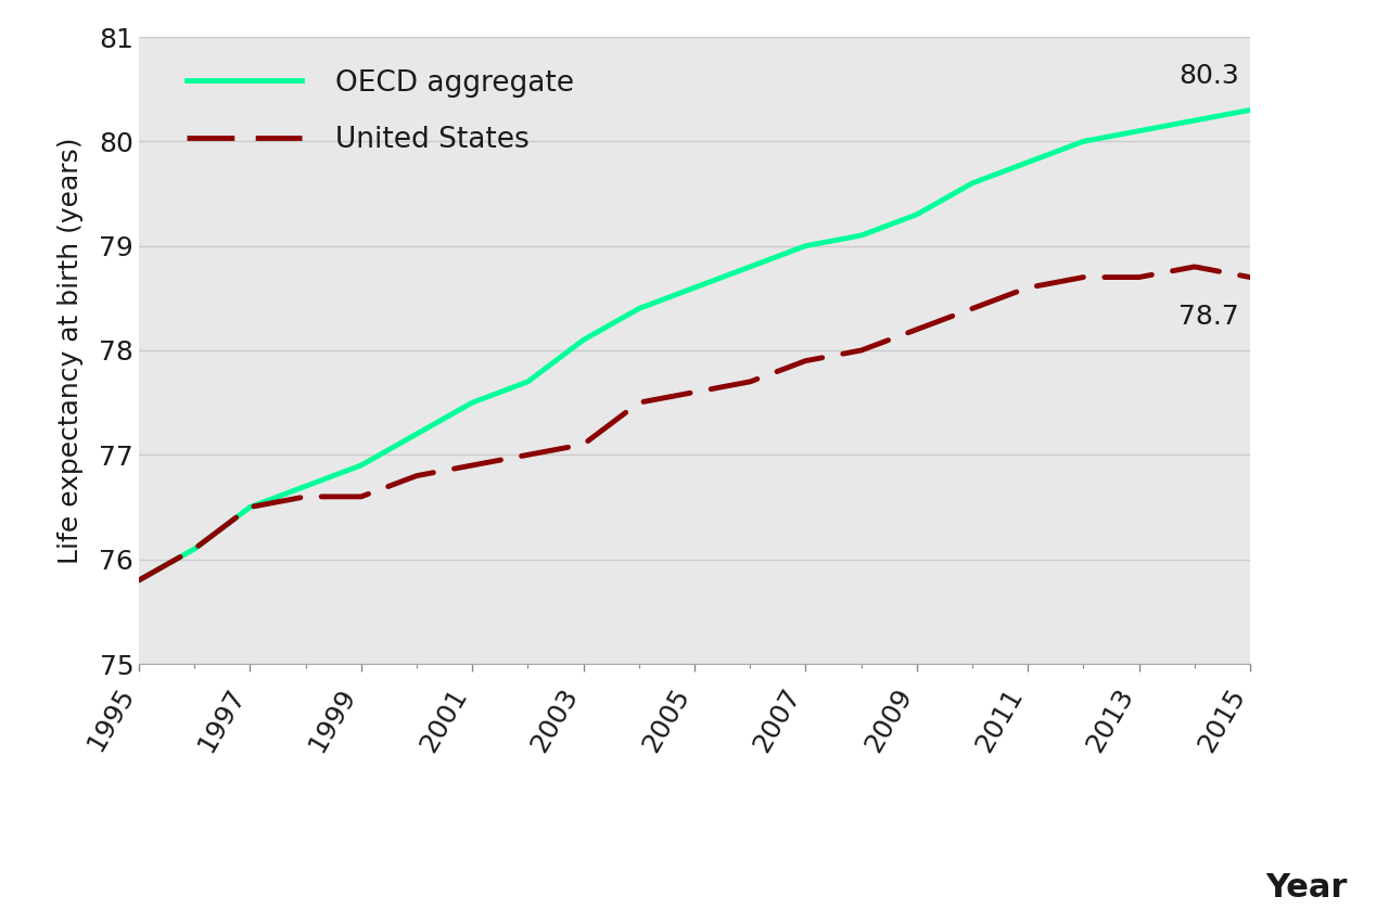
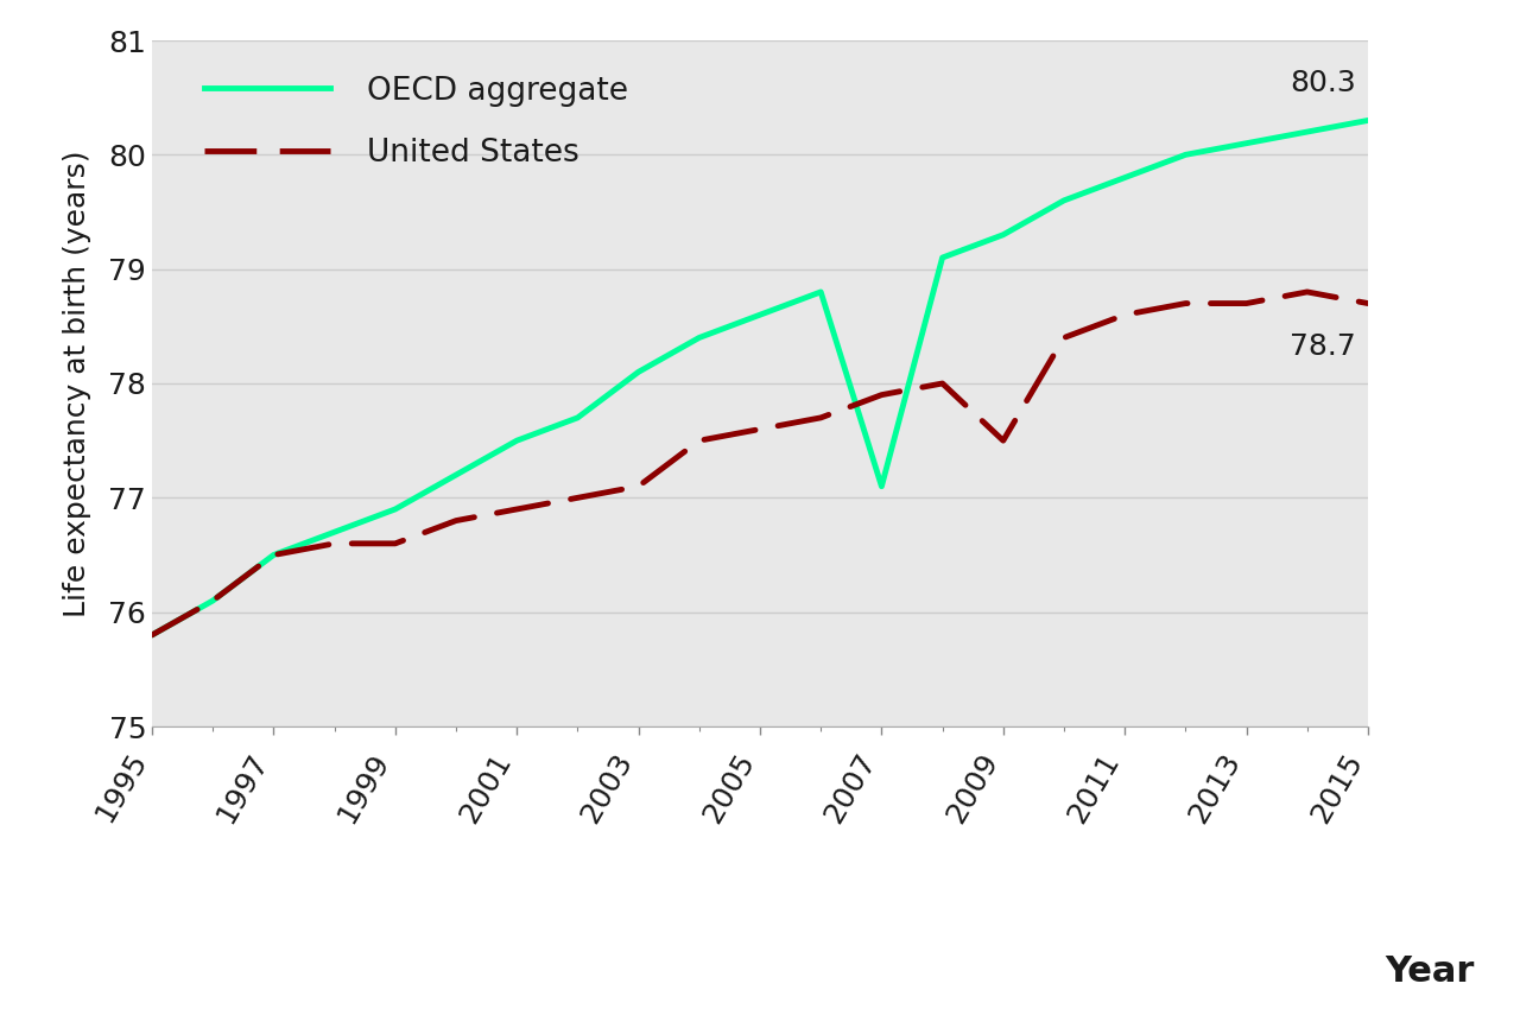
OECD aggregate/2007: 79.0 -> 77.1
United States/2009: 78.2 -> 77.5
